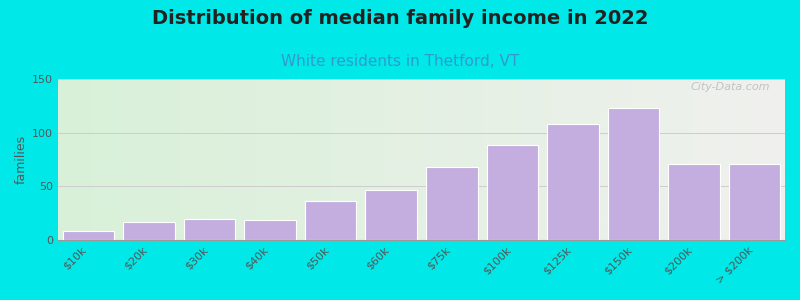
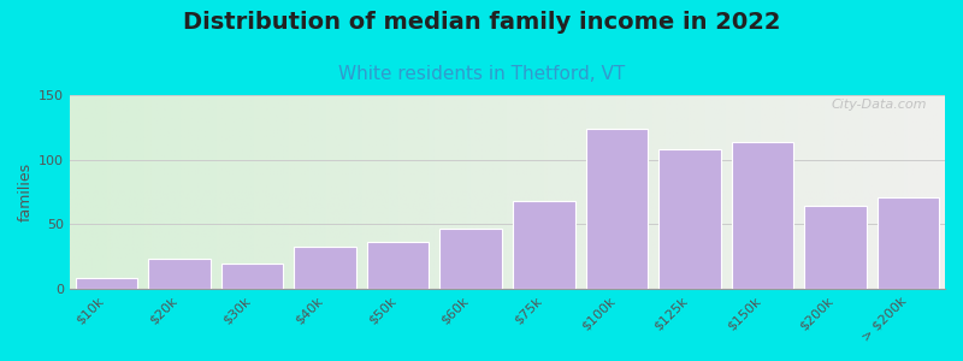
$20k: 16 -> 23
$40k: 18 -> 32
$100k: 88 -> 124
$150k: 123 -> 114
$200k: 71 -> 64
